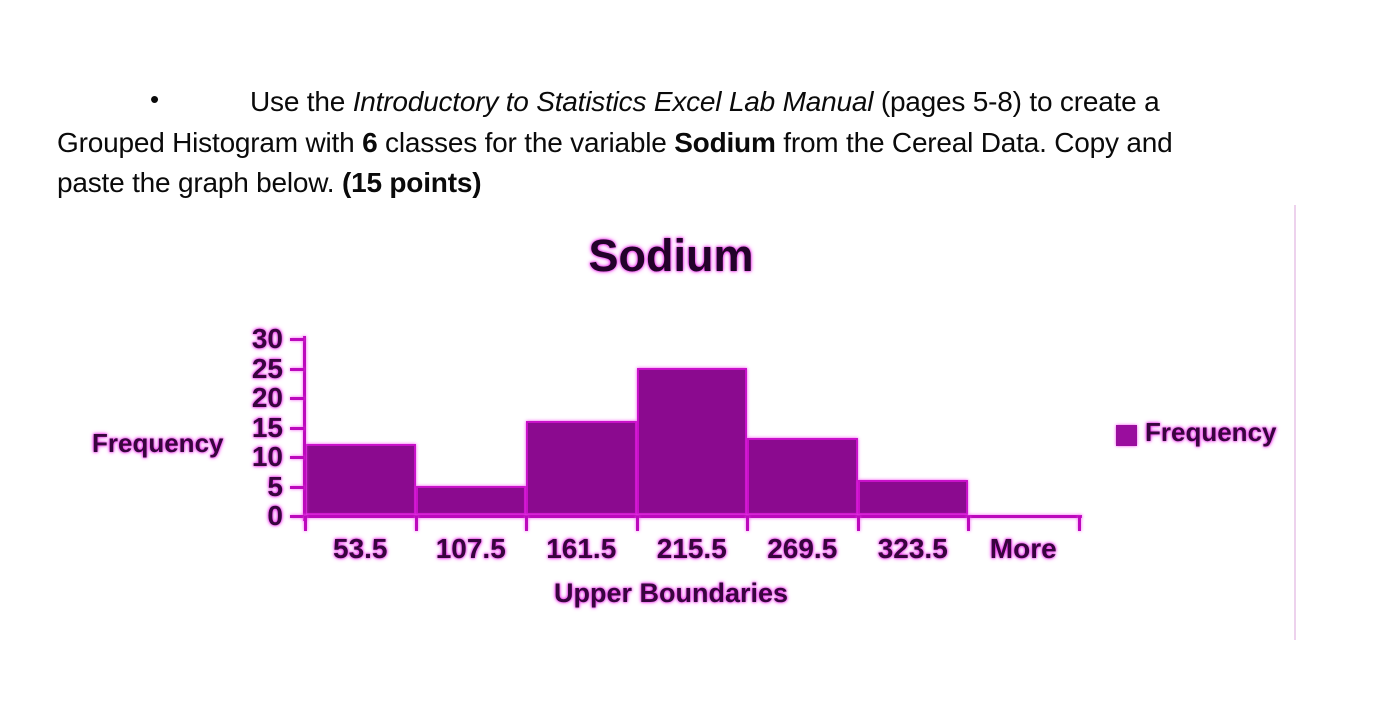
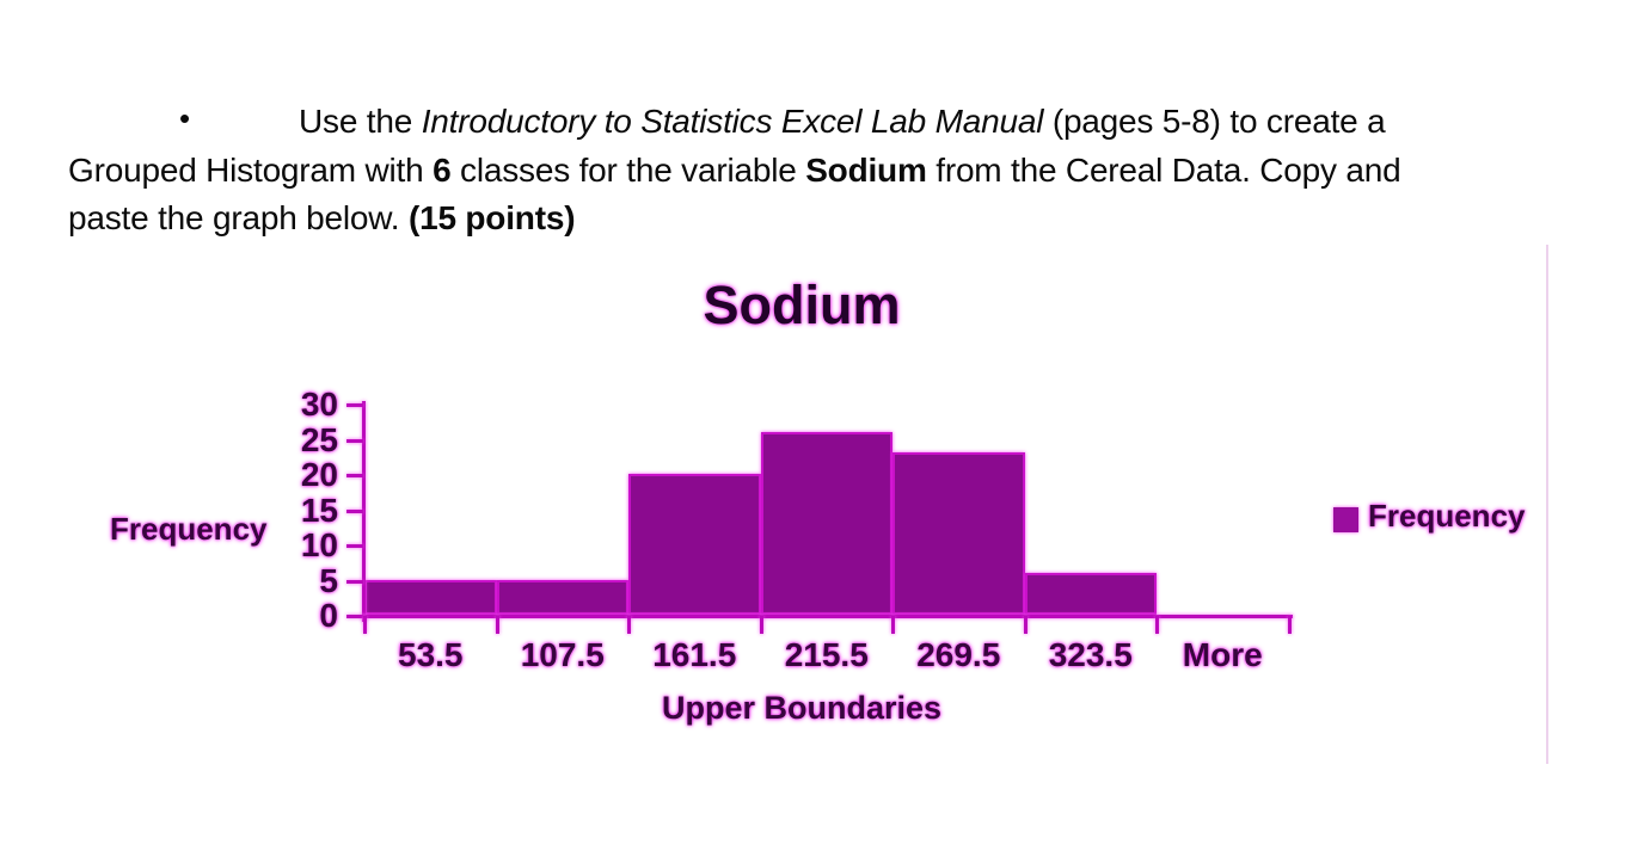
53.5: 12 -> 5
161.5: 16 -> 20
215.5: 25 -> 26
269.5: 13 -> 23
